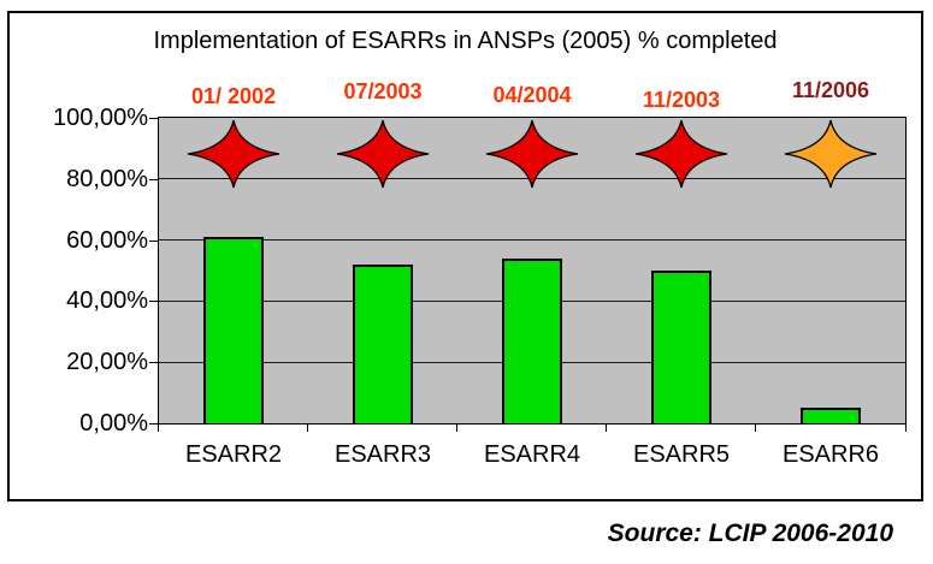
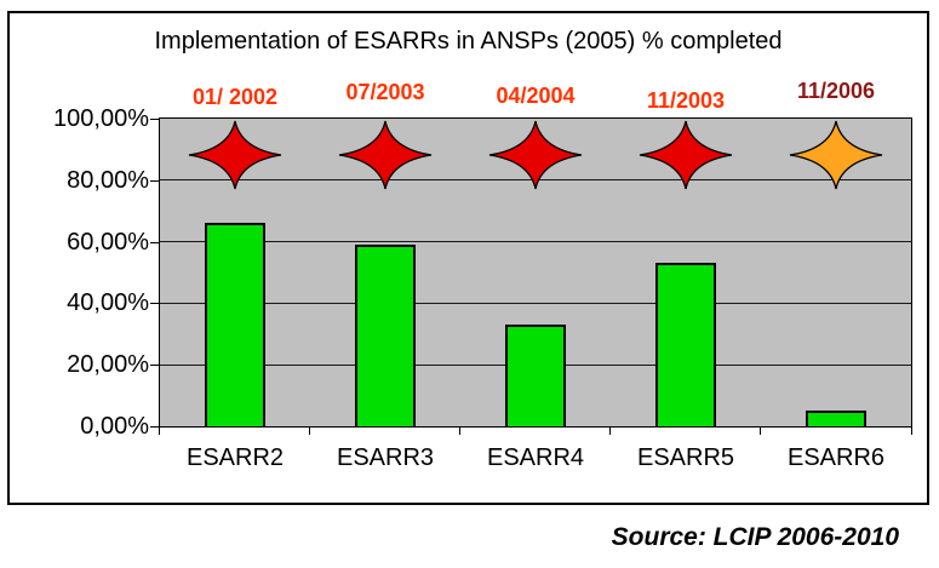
ESARR2: 61% -> 66%
ESARR3: 52% -> 59%
ESARR4: 54% -> 33%
ESARR5: 50% -> 53%
